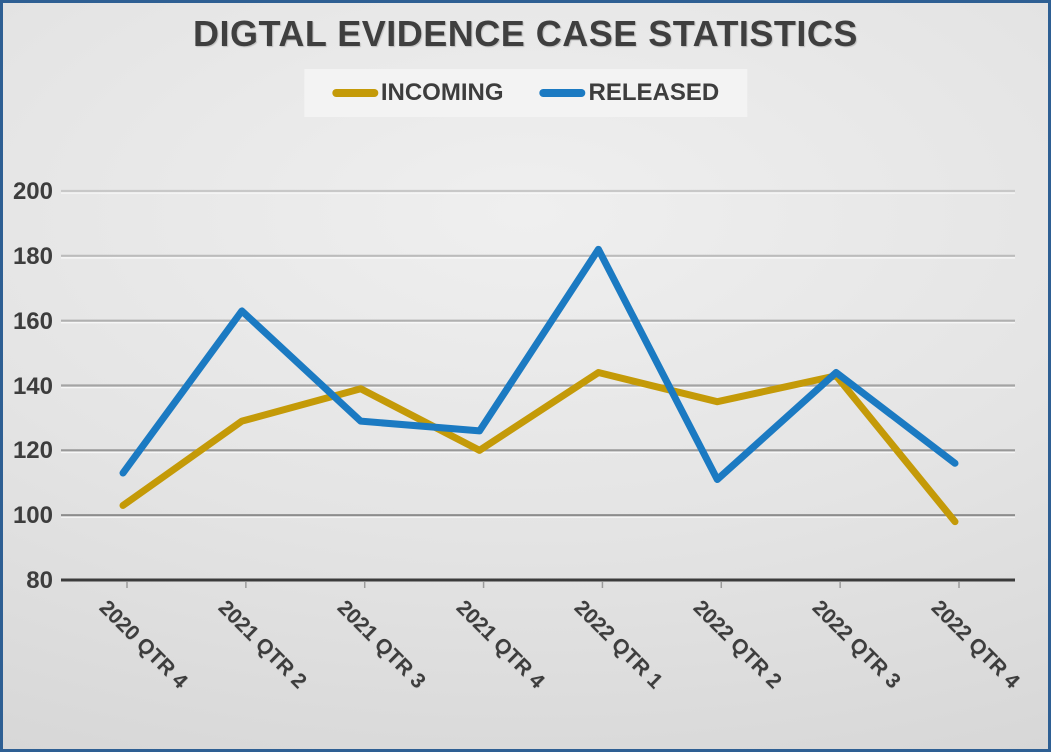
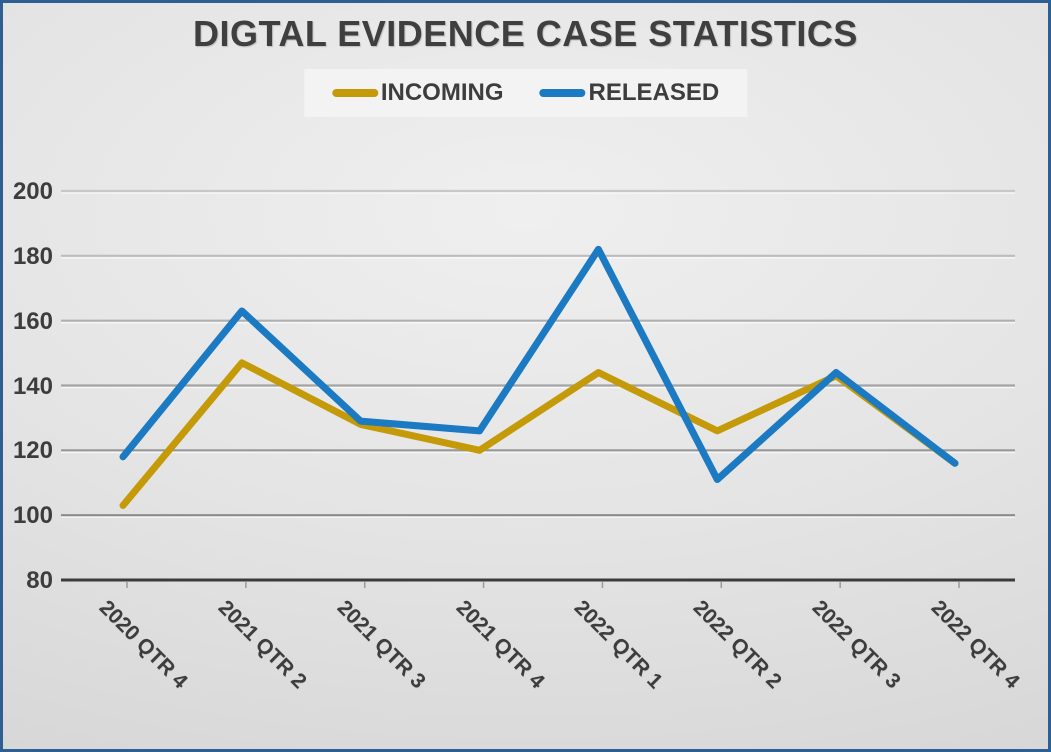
RELEASED/2020 QTR 4: 113 -> 118
INCOMING/2021 QTR 2: 129 -> 147
INCOMING/2021 QTR 3: 139 -> 128
INCOMING/2022 QTR 2: 135 -> 126
INCOMING/2022 QTR 4: 98 -> 116
